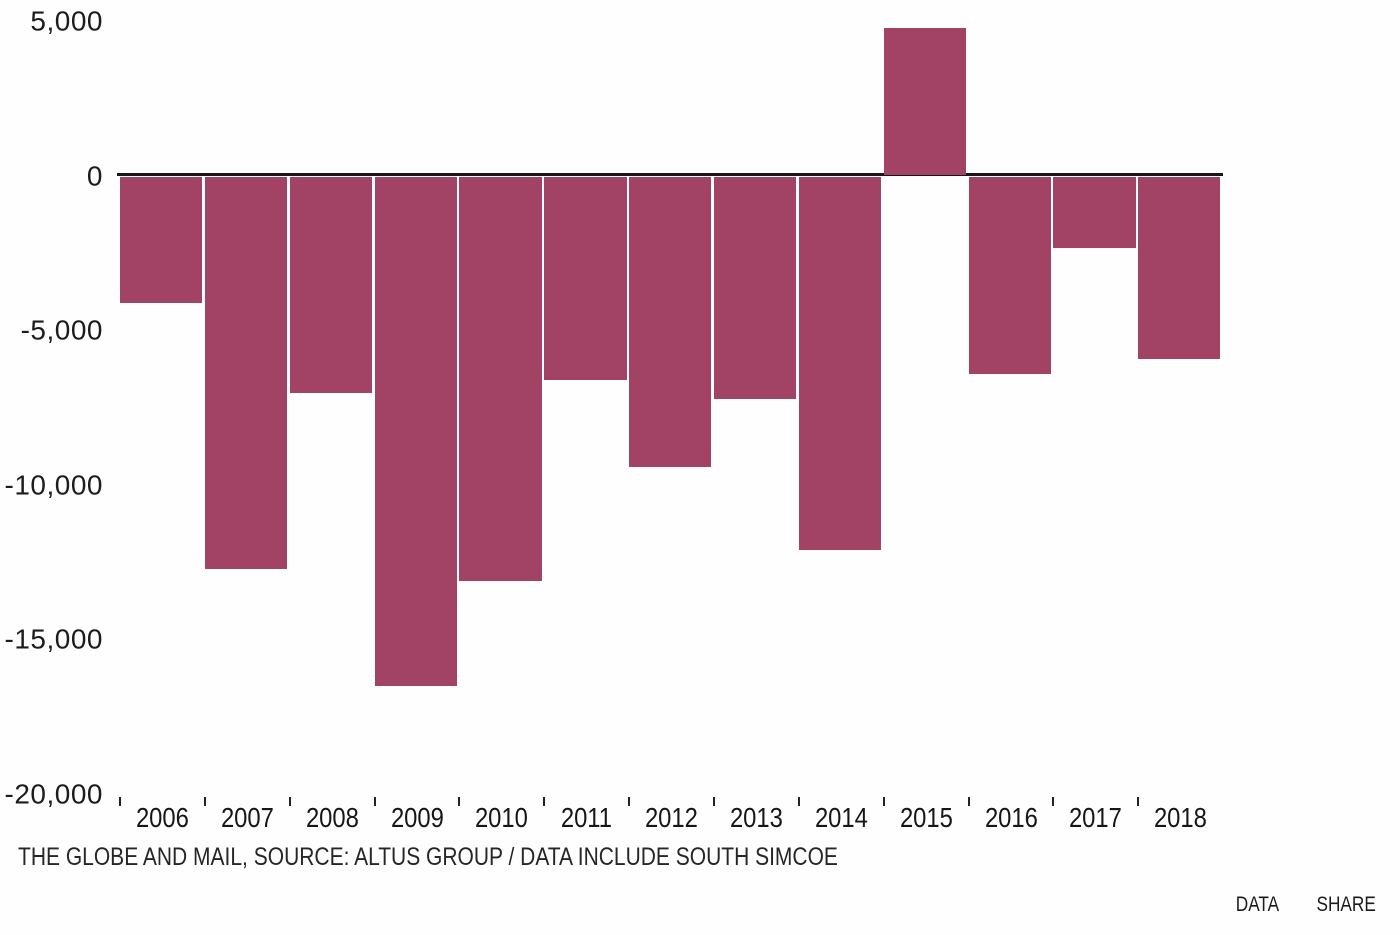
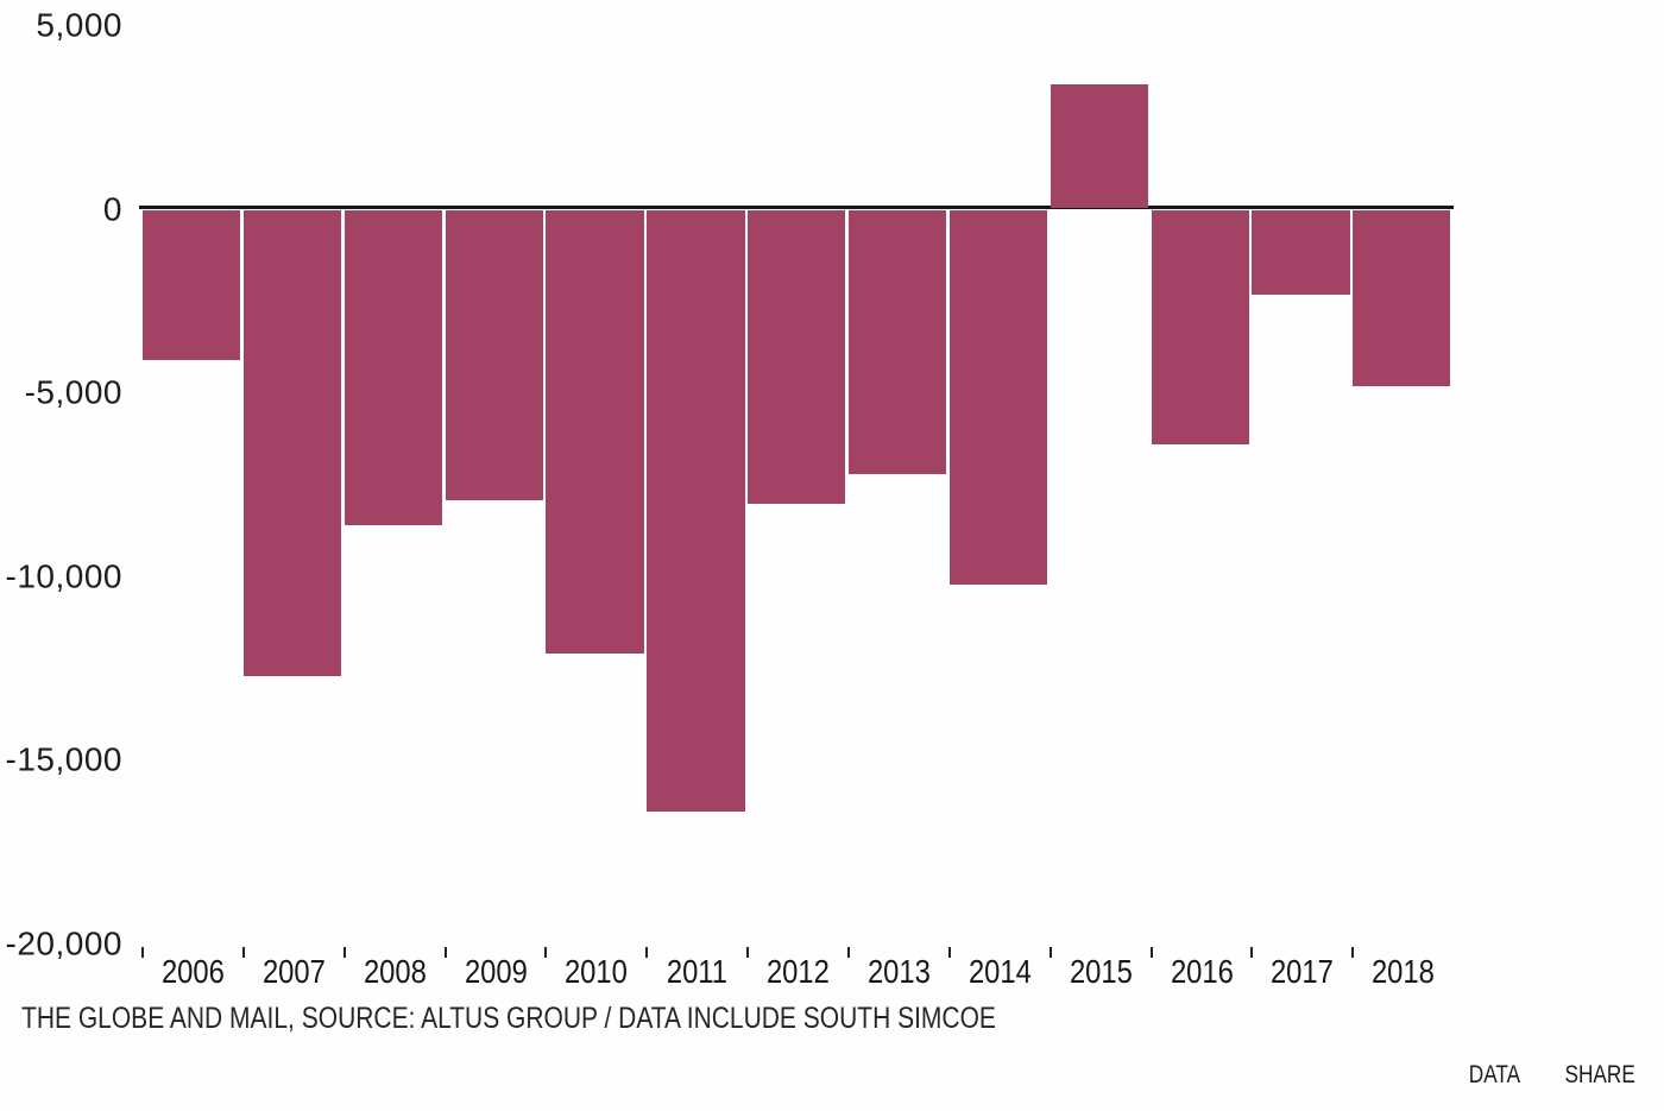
2008: -7000 -> -8600
2009: -16500 -> -7900
2010: -13100 -> -12100
2011: -6600 -> -16400
2012: -9400 -> -8000
2014: -12100 -> -10200
2015: 4800 -> 3400
2018: -5900 -> -4800
